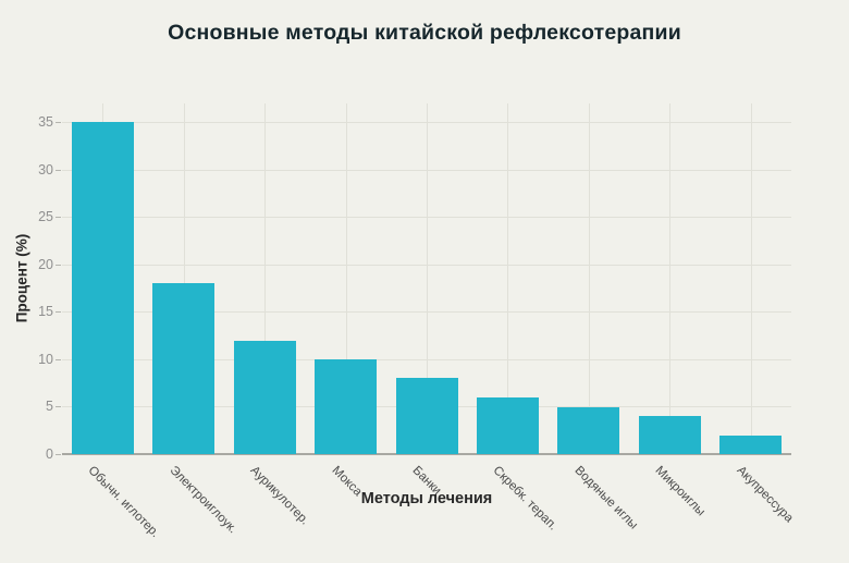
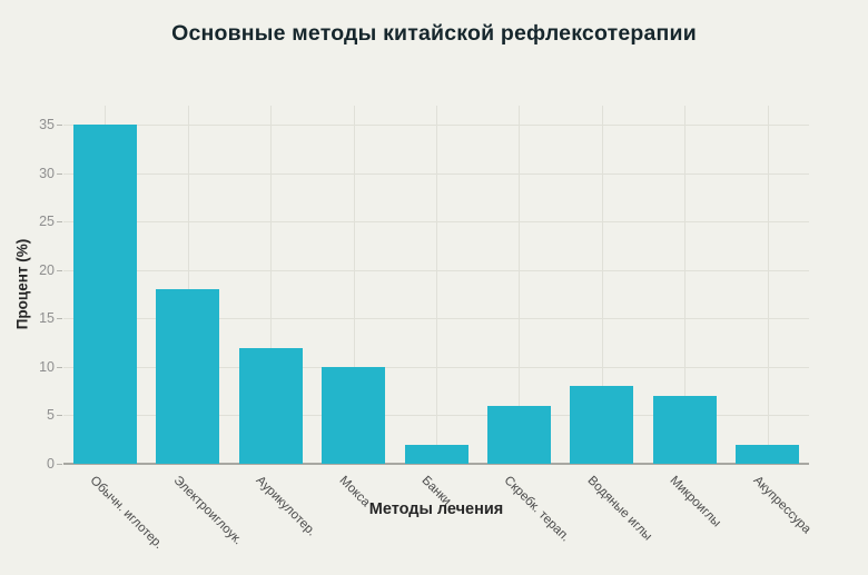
Банки: 8 -> 2
Водяные иглы: 5 -> 8
Микроиглы: 4 -> 7
